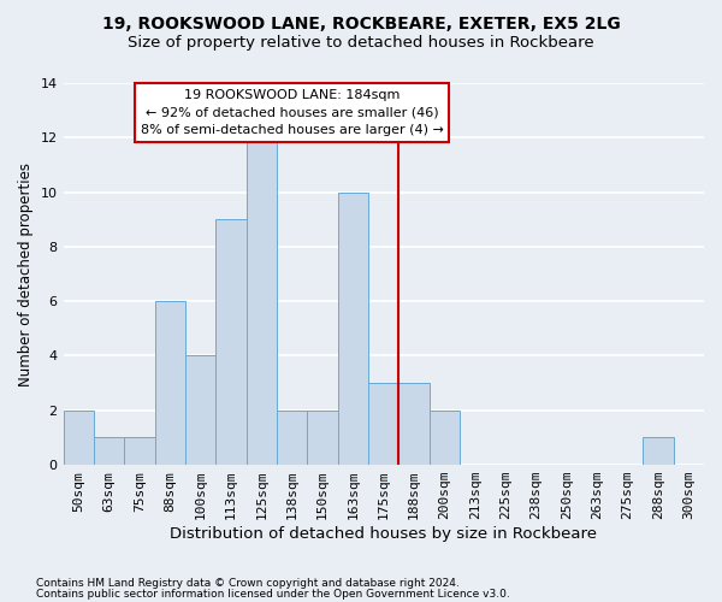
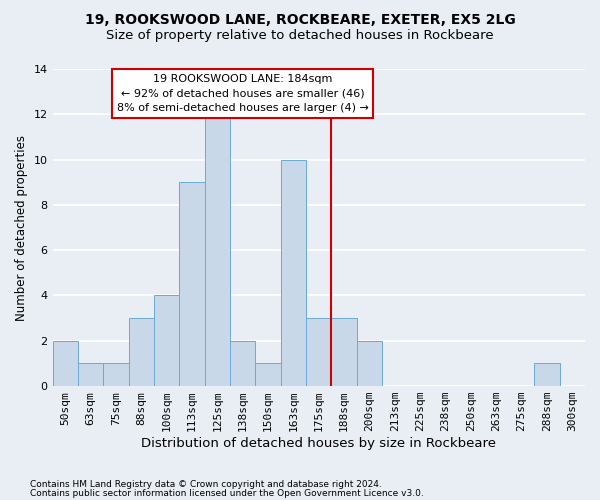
88sqm: 6 -> 3
150sqm: 2 -> 1
